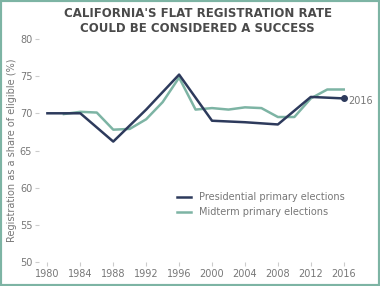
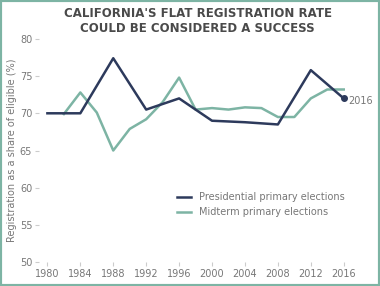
Midterm primary elections/1984: 70.2 -> 72.8
Presidential primary elections/1988: 66.2 -> 77.4
Midterm primary elections/1988: 67.8 -> 65.0
Presidential primary elections/1996: 75.2 -> 72.0
Presidential primary elections/2012: 72.2 -> 75.8
